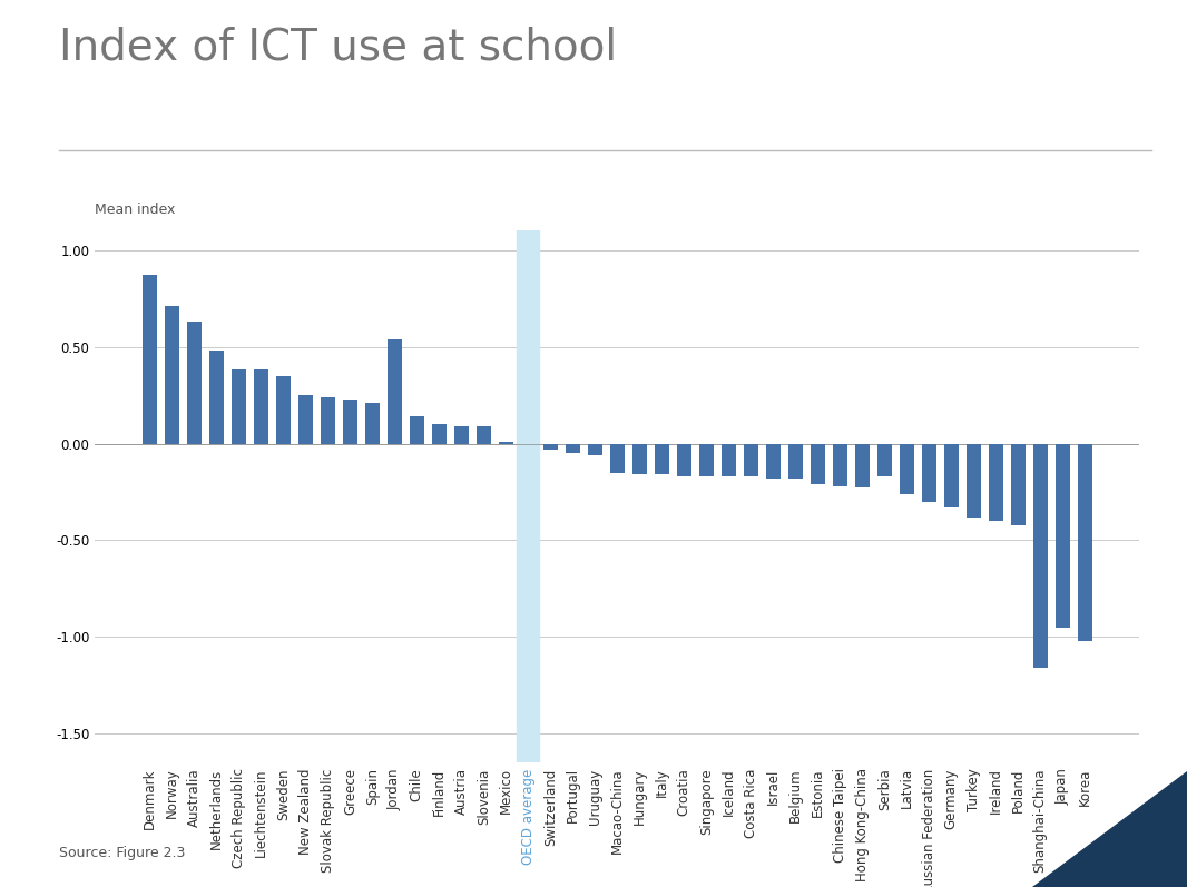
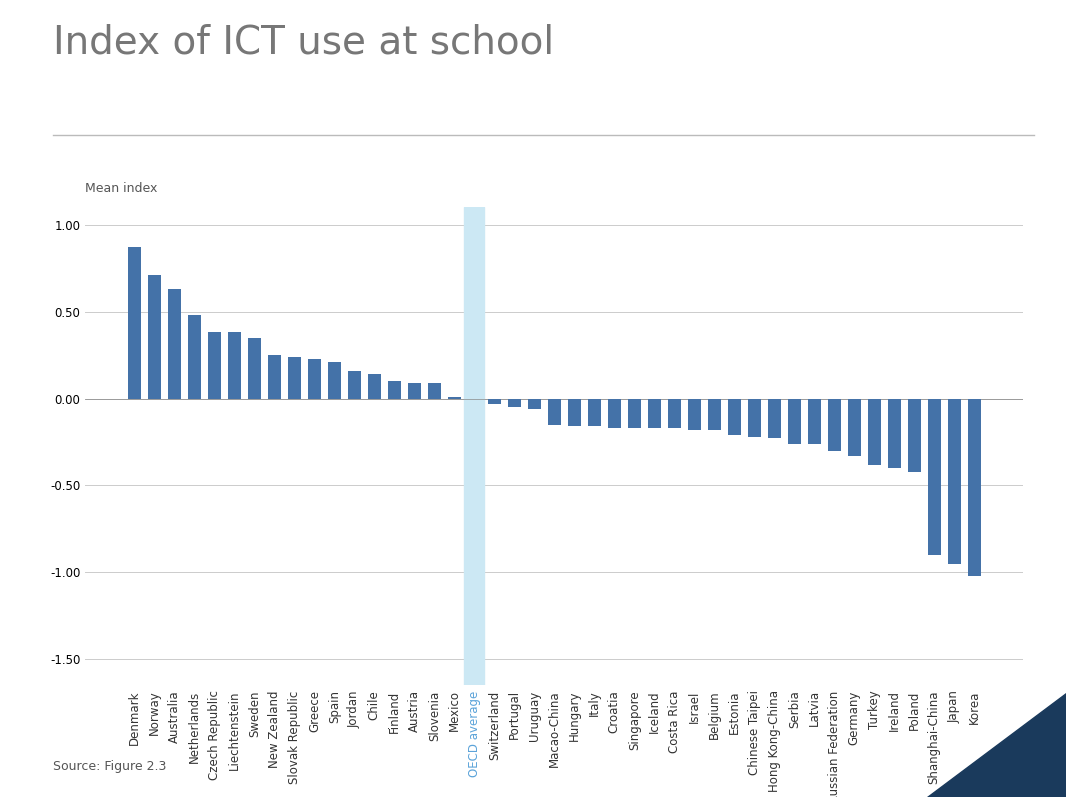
Jordan: 0.54 -> 0.16
Serbia: -0.17 -> -0.26
Shanghai-China: -1.16 -> -0.90
